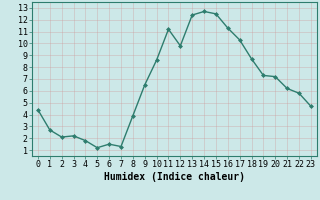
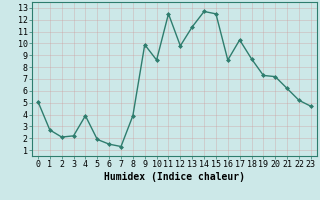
0: 4.4 -> 5.1
4: 1.8 -> 3.9
5: 1.2 -> 1.9
9: 6.5 -> 9.9
11: 11.2 -> 12.5
13: 12.4 -> 11.4
16: 11.3 -> 8.6
22: 5.8 -> 5.2
